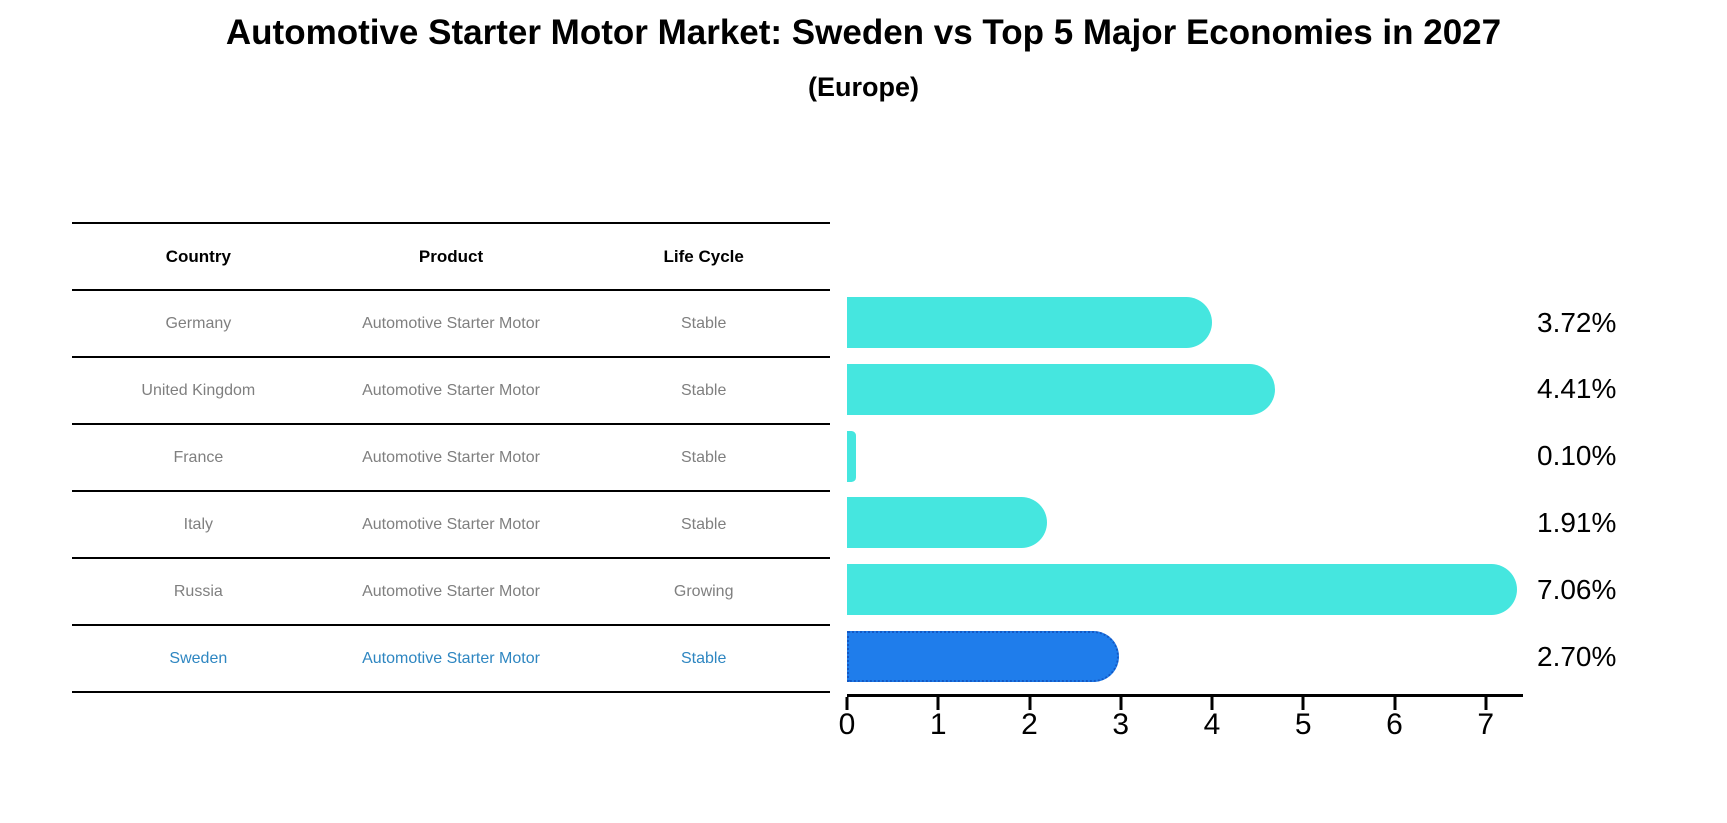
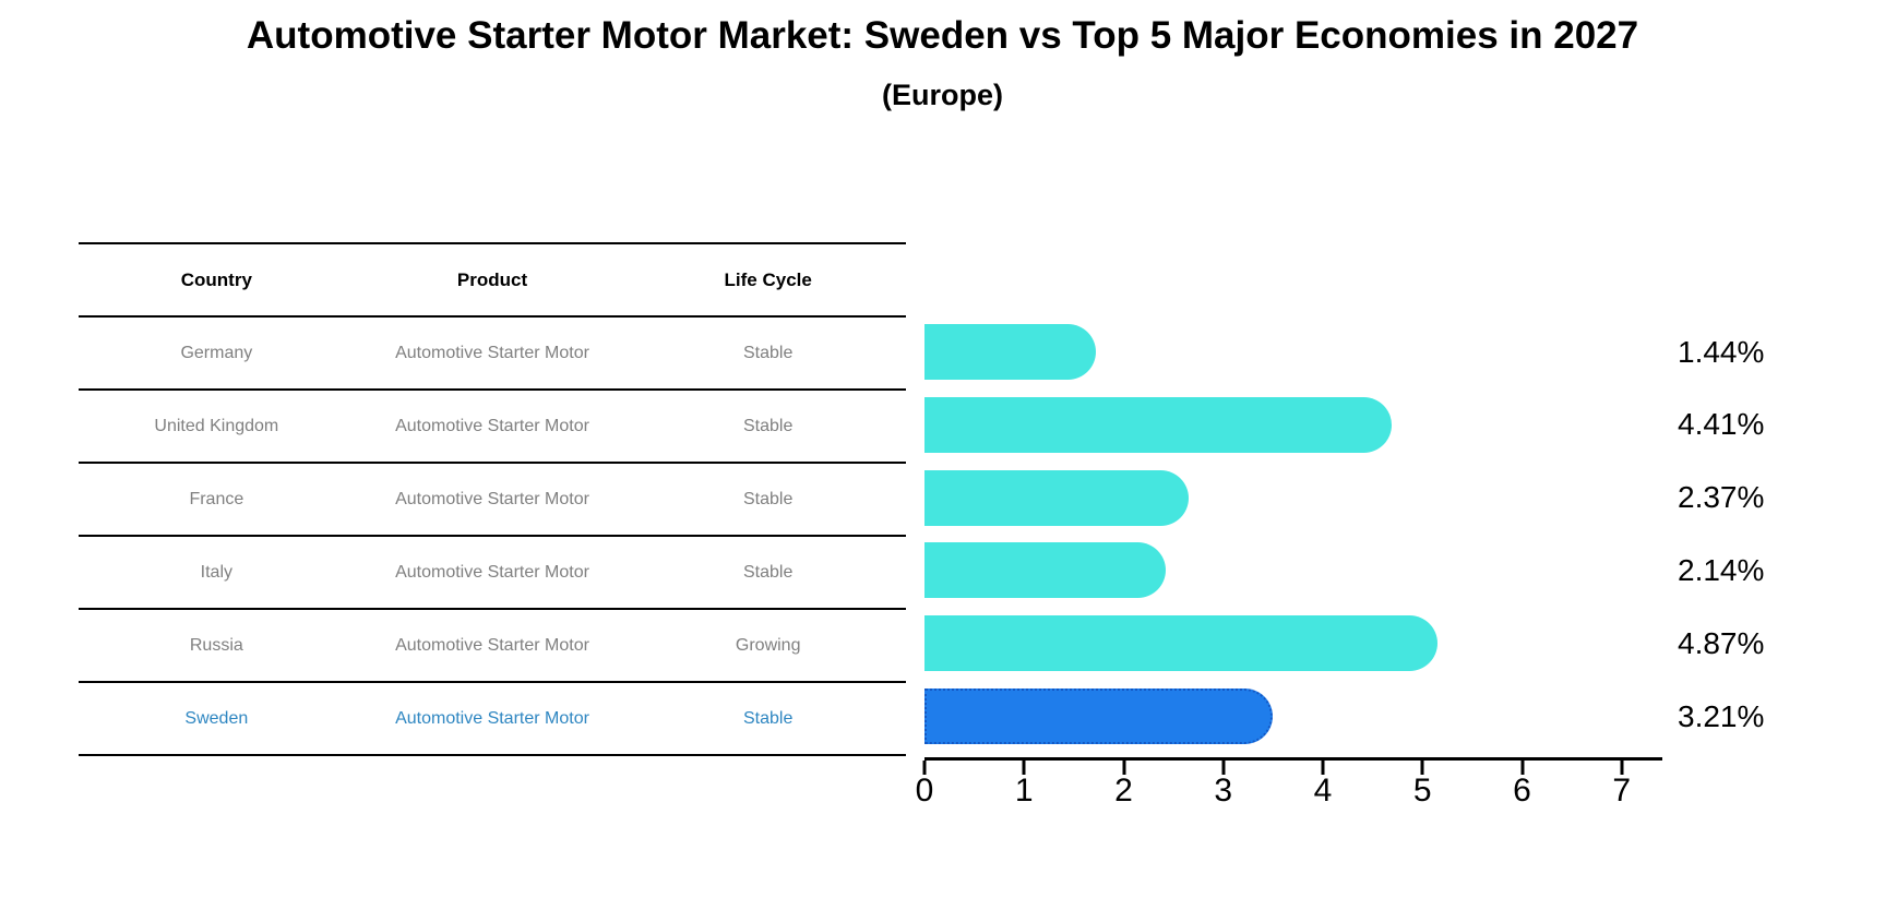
Germany: 3.72% -> 1.44%
France: 0.10% -> 2.37%
Italy: 1.91% -> 2.14%
Russia: 7.06% -> 4.87%
Sweden: 2.70% -> 3.21%
